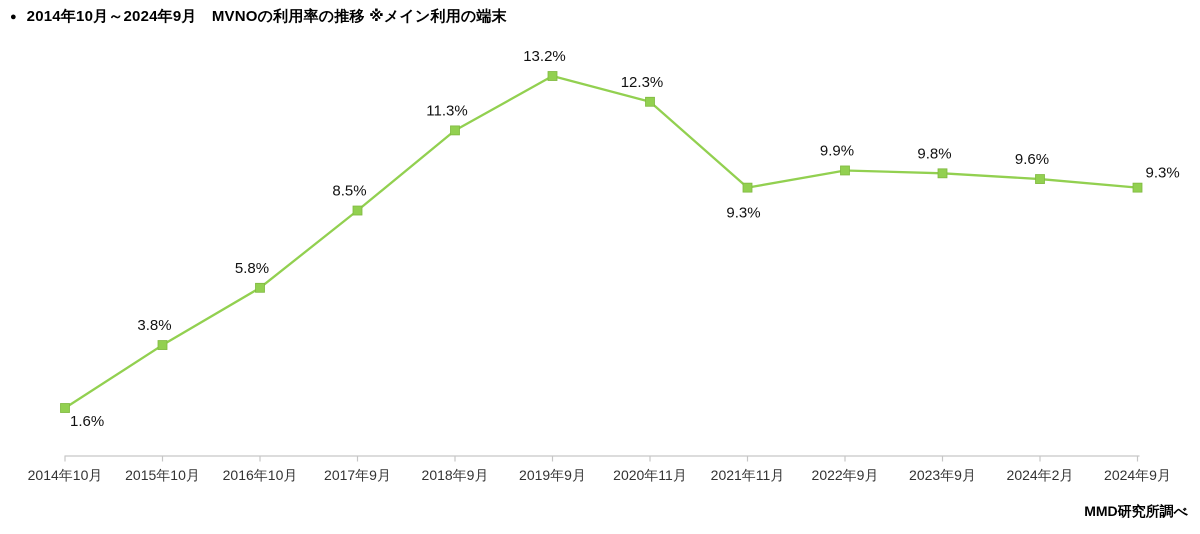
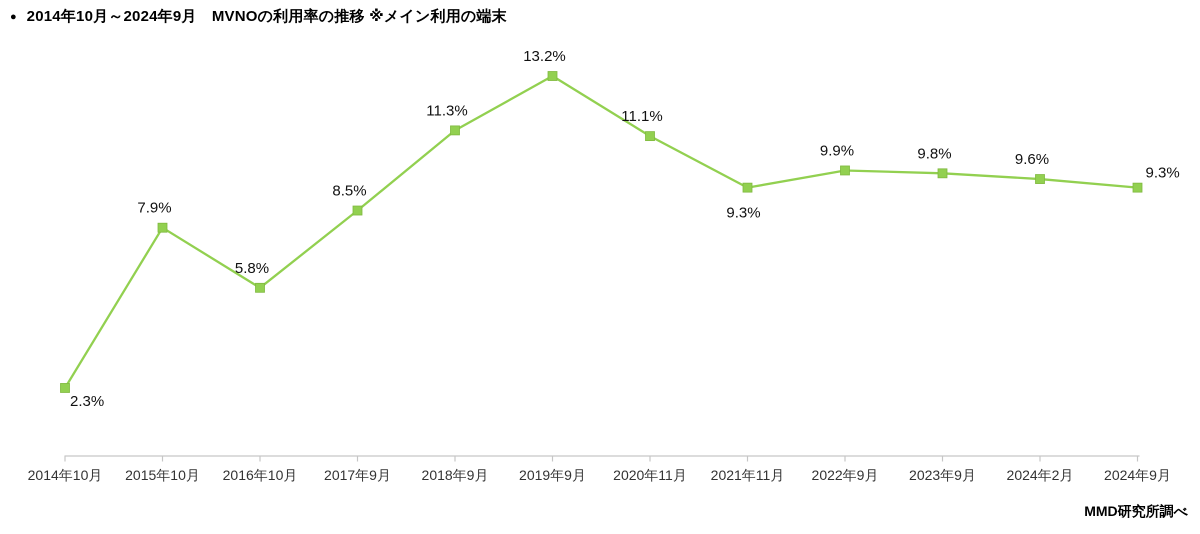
2014年10月: 1.6% -> 2.3%
2015年10月: 3.8% -> 7.9%
2020年11月: 12.3% -> 11.1%
